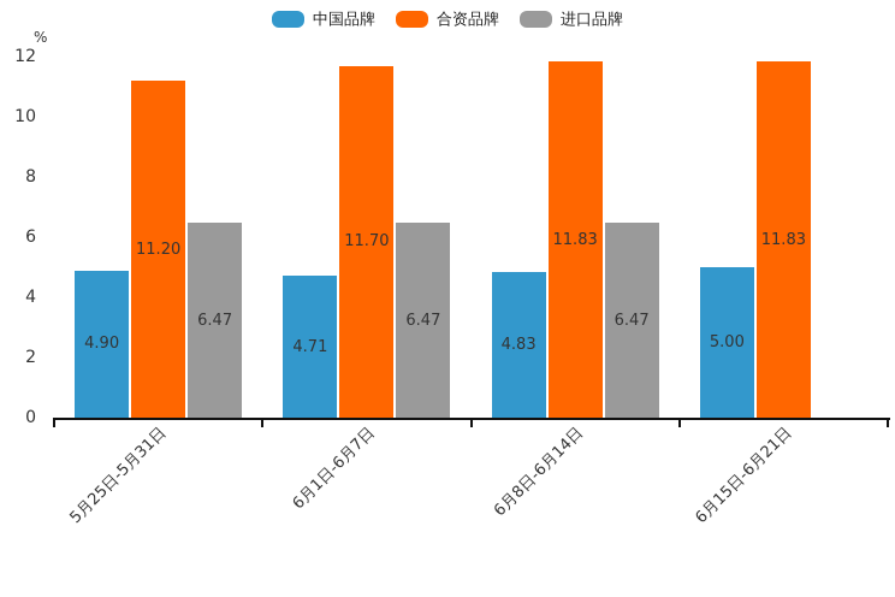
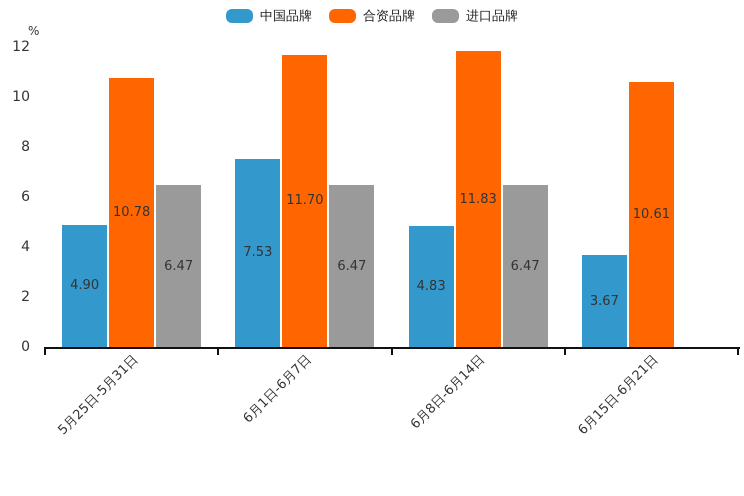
合资品牌/5月25日-5月31日: 11.20 -> 10.78
中国品牌/6月1日-6月7日: 4.71 -> 7.53
中国品牌/6月15日-6月21日: 5.00 -> 3.67
合资品牌/6月15日-6月21日: 11.83 -> 10.61
